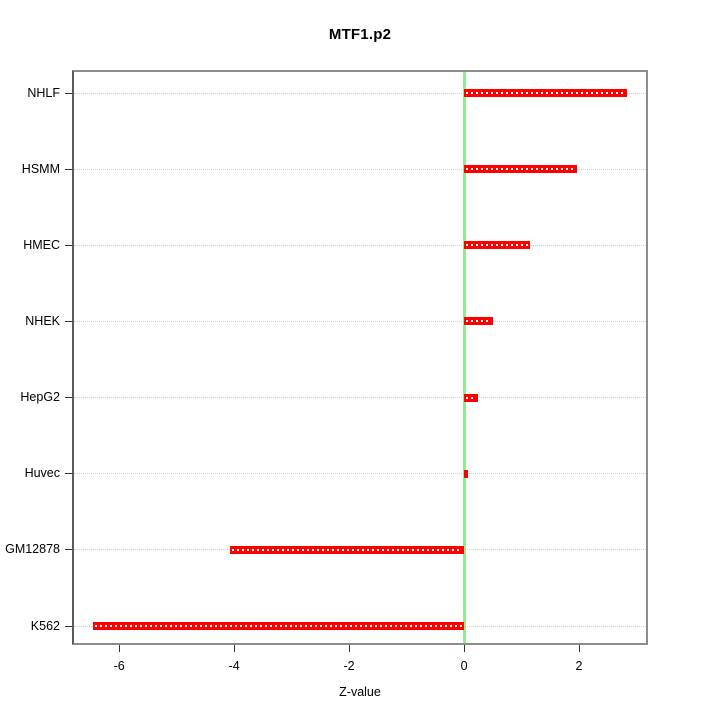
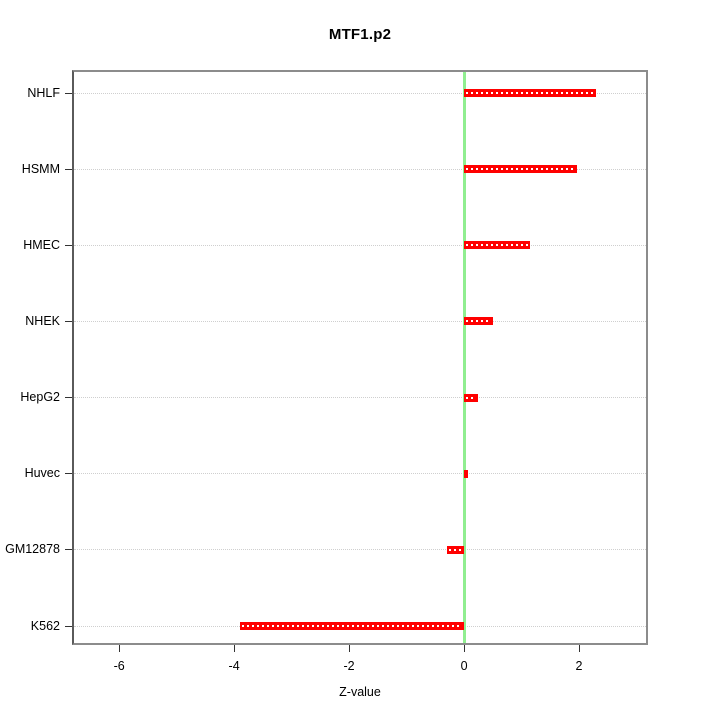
NHLF: 2.8 -> 2.3
GM12878: -4.1 -> -0.3
K562: -6.5 -> -3.9
